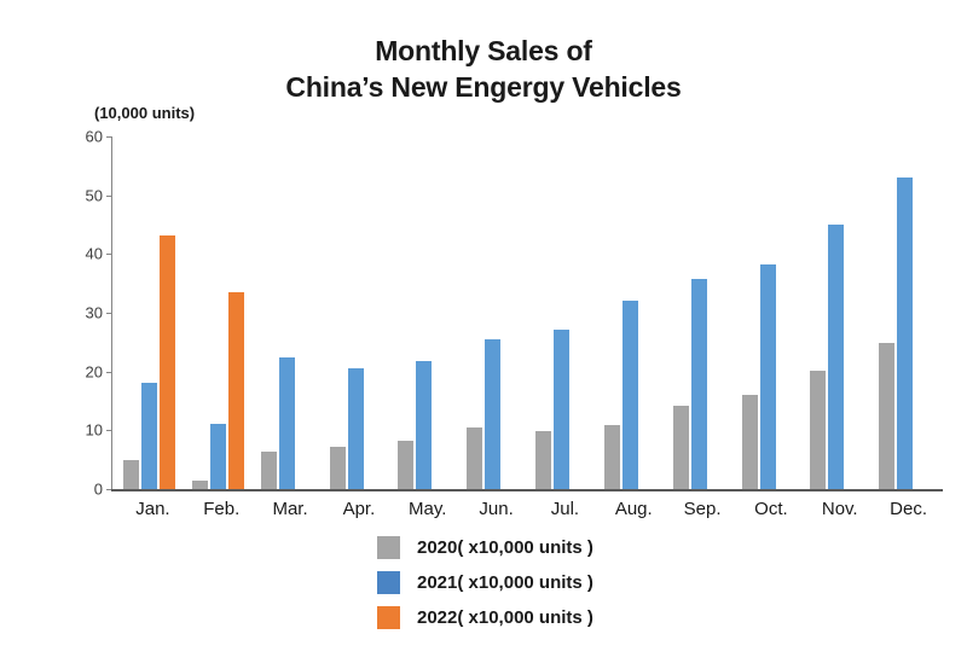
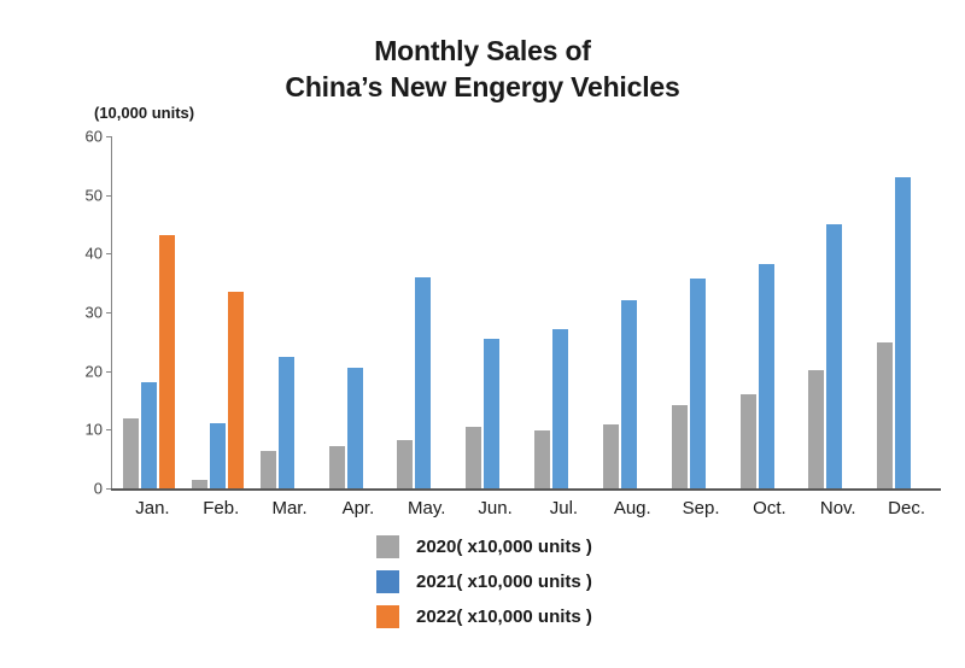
2020( x10,000 units )/Jan.: 5 -> 12
2021( x10,000 units )/May.: 22 -> 36
